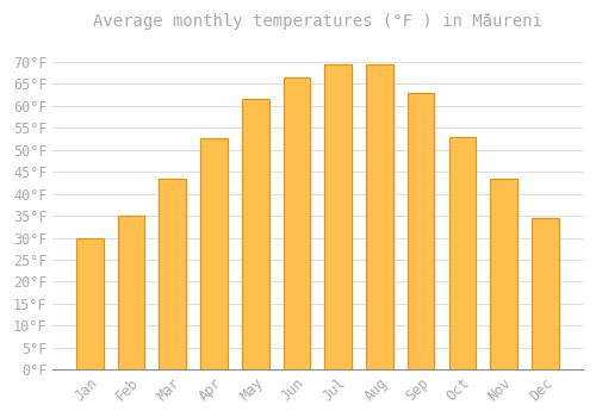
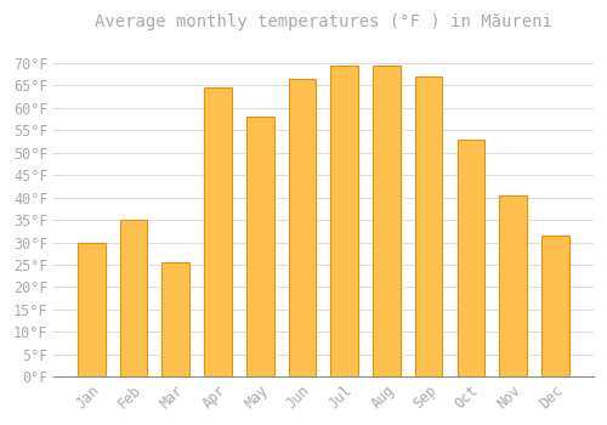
Mar: 43.5°F -> 25.5°F
Apr: 52.5°F -> 64.5°F
May: 61.5°F -> 58.0°F
Sep: 63.0°F -> 67.0°F
Nov: 43.5°F -> 40.5°F
Dec: 34.5°F -> 31.5°F
